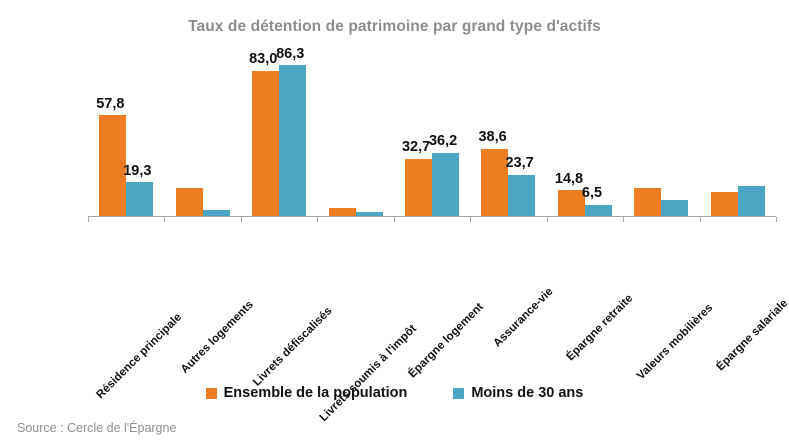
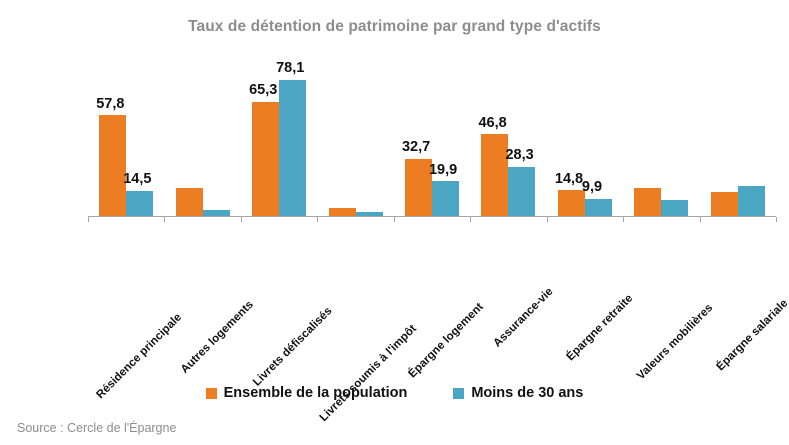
Moins de 30 ans/Résidence principale: 19,3 -> 14,5
Ensemble de la population/Livrets défiscalisés: 83,0 -> 65,3
Moins de 30 ans/Livrets défiscalisés: 86,3 -> 78,1
Moins de 30 ans/Épargne logement: 36,2 -> 19,9
Ensemble de la population/Assurance-vie: 38,6 -> 46,8
Moins de 30 ans/Assurance-vie: 23,7 -> 28,3
Moins de 30 ans/Épargne retraite: 6,5 -> 9,9
